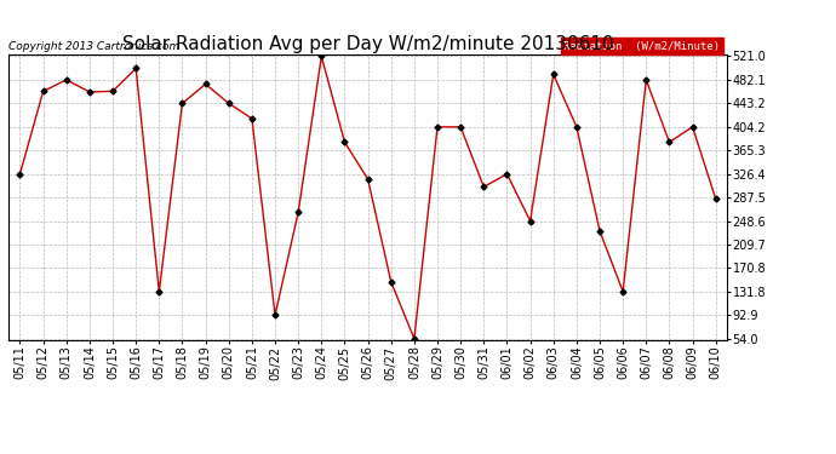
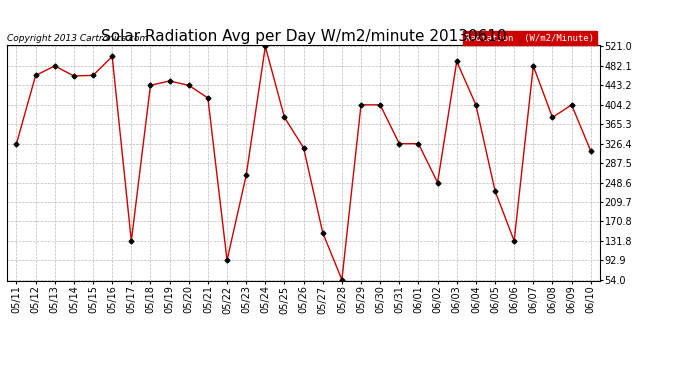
05/19: 475 -> 452
05/31: 305 -> 326
06/10: 285 -> 312
